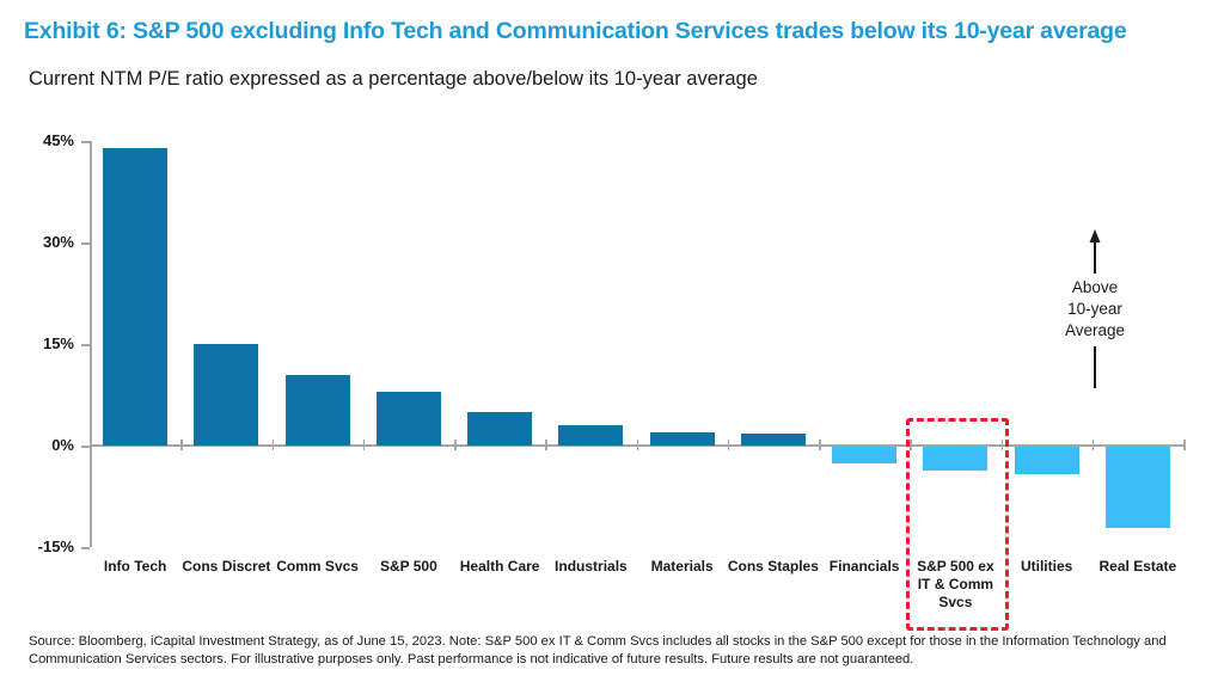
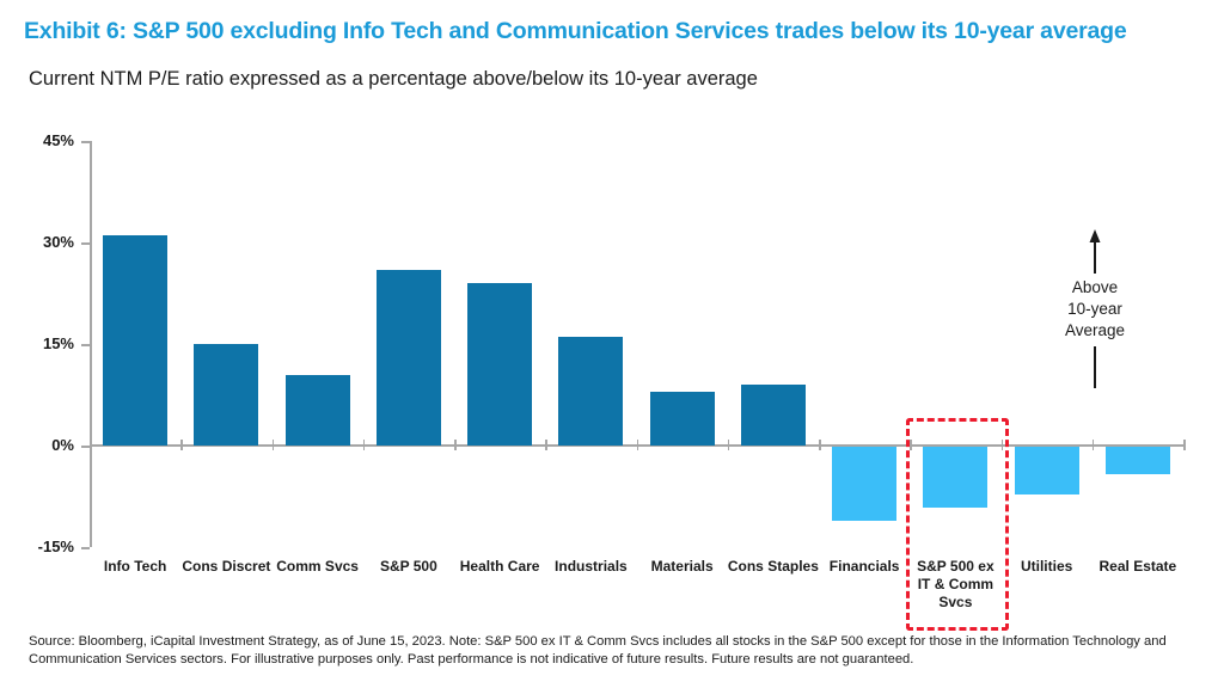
Info Tech: 44% -> 31%
S&P 500: 8% -> 26%
Health Care: 5% -> 24%
Industrials: 3% -> 16%
Materials: 2% -> 8%
Cons Staples: 2% -> 9%
Financials: -2% -> -11%
S&P 500 ex IT & Comm Svcs: -4% -> -9%
Utilities: -4% -> -7%
Real Estate: -12% -> -4%
